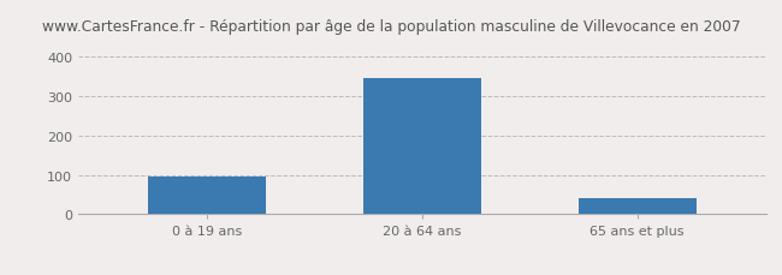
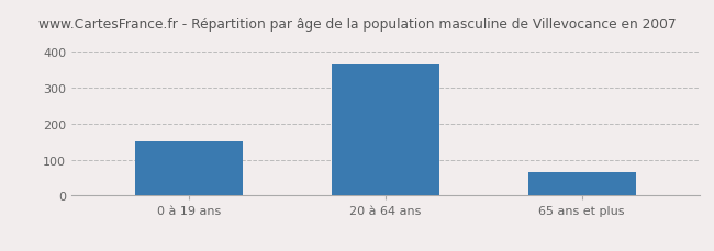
0 à 19 ans: 95 -> 150
20 à 64 ans: 345 -> 365
65 ans et plus: 40 -> 65
